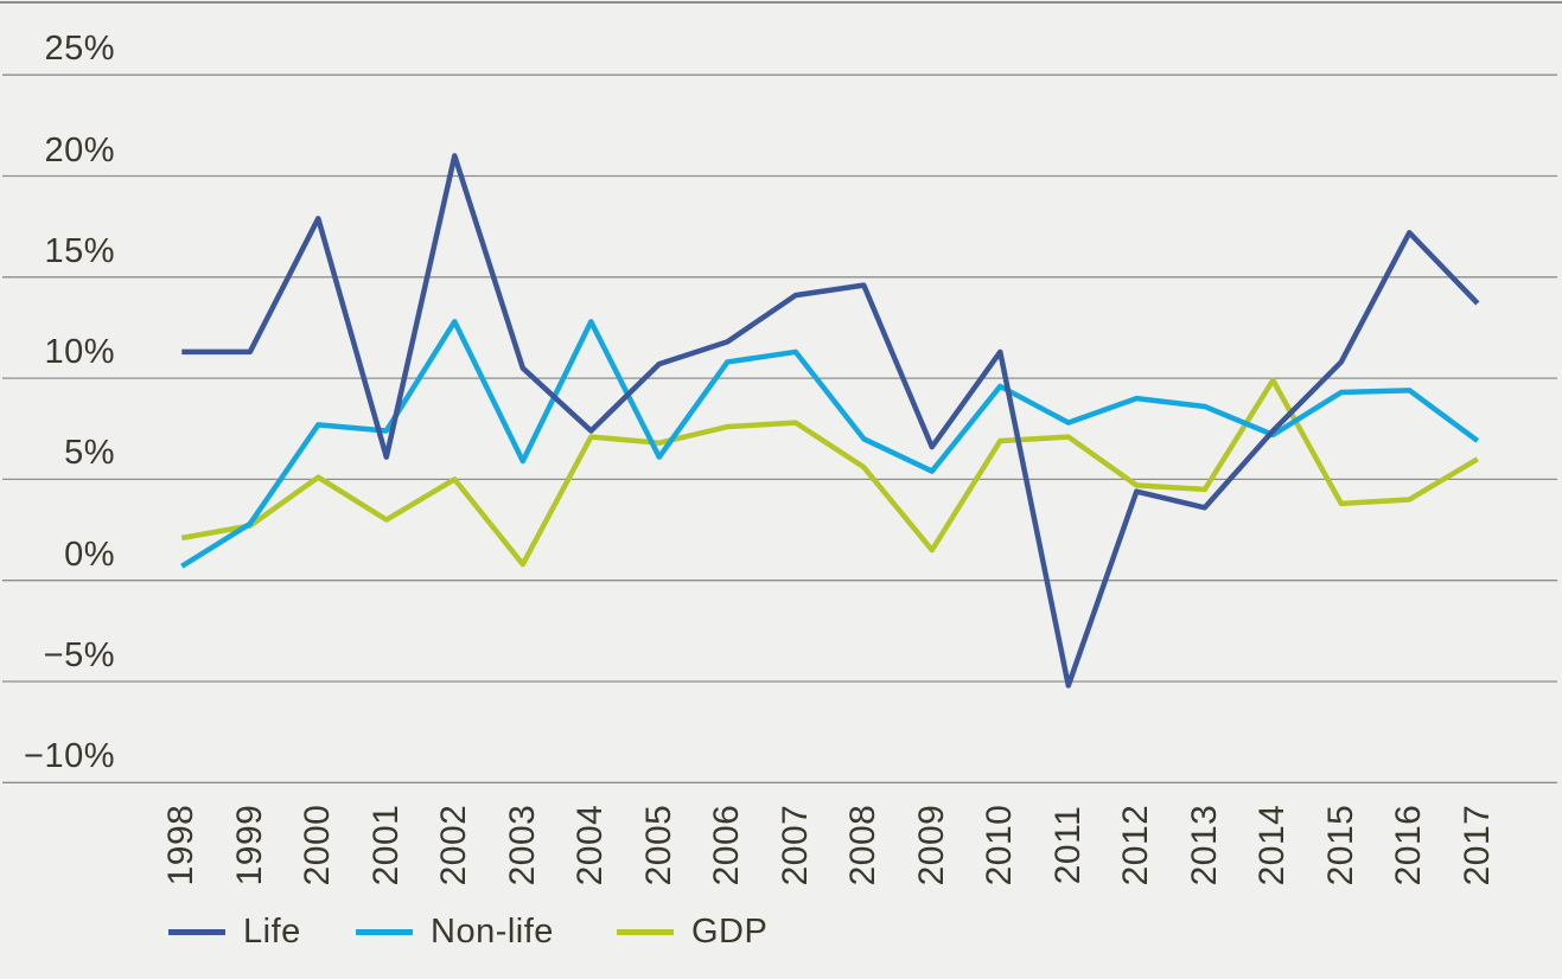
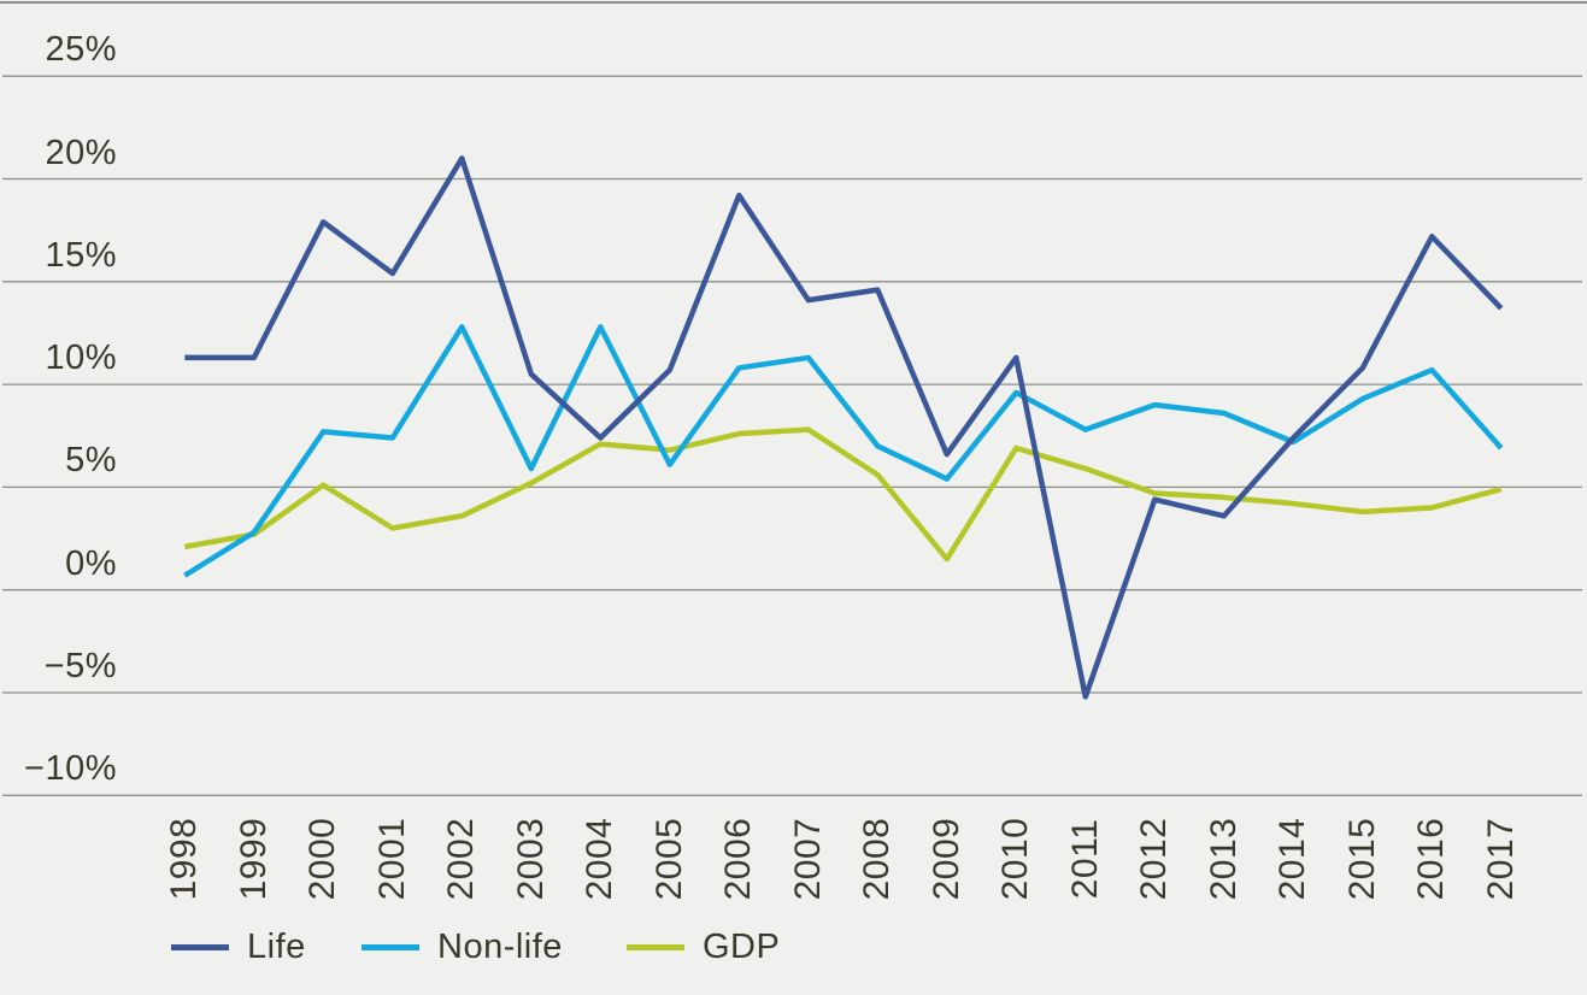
Life/2001: 6.1% -> 15.4%
GDP/2002: 5.0% -> 3.6%
GDP/2003: 0.8% -> 5.2%
Life/2006: 11.8% -> 19.2%
GDP/2011: 7.1% -> 5.9%
GDP/2014: 9.9% -> 4.2%
Non-life/2016: 9.4% -> 10.7%
GDP/2017: 6.0% -> 4.9%
